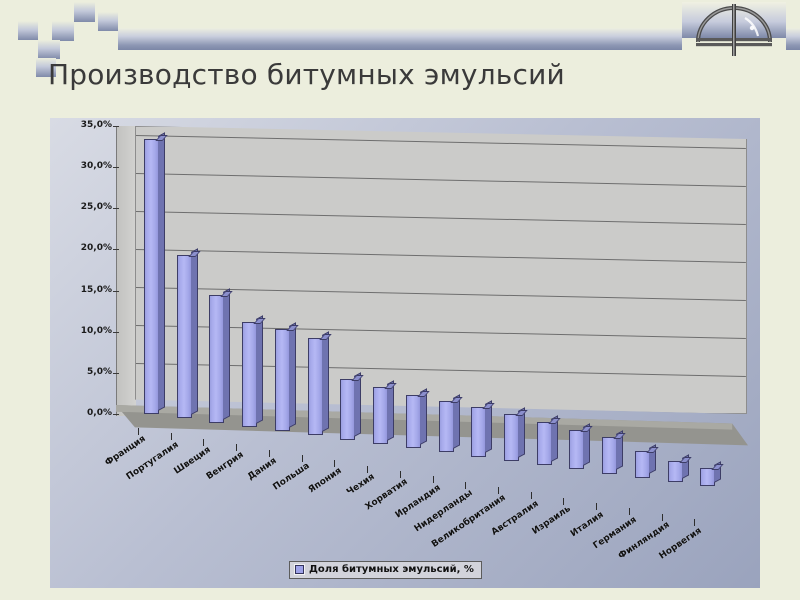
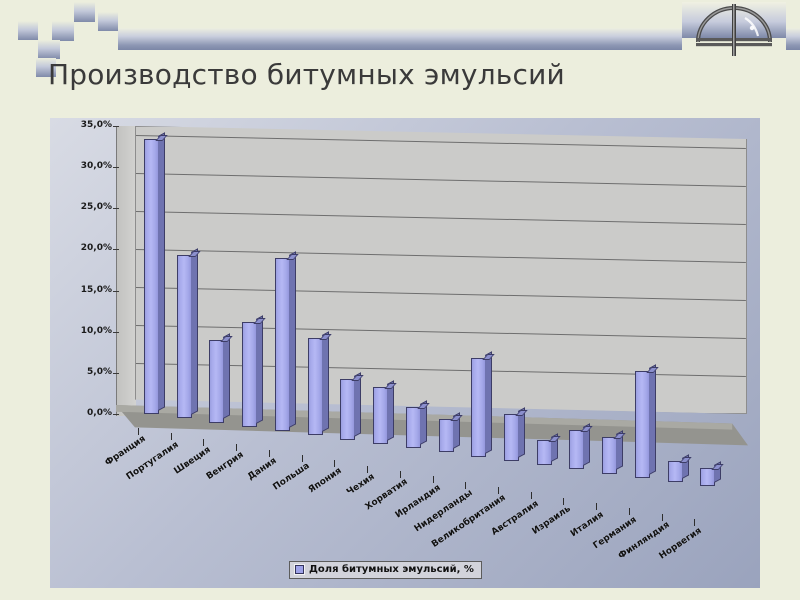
Швеция: 16% -> 10%
Дания: 12% -> 21%
Хорватия: 6% -> 5%
Ирландия: 6% -> 4%
Нидерланды: 6% -> 12%
Австралия: 5% -> 3%
Германия: 3% -> 13%
